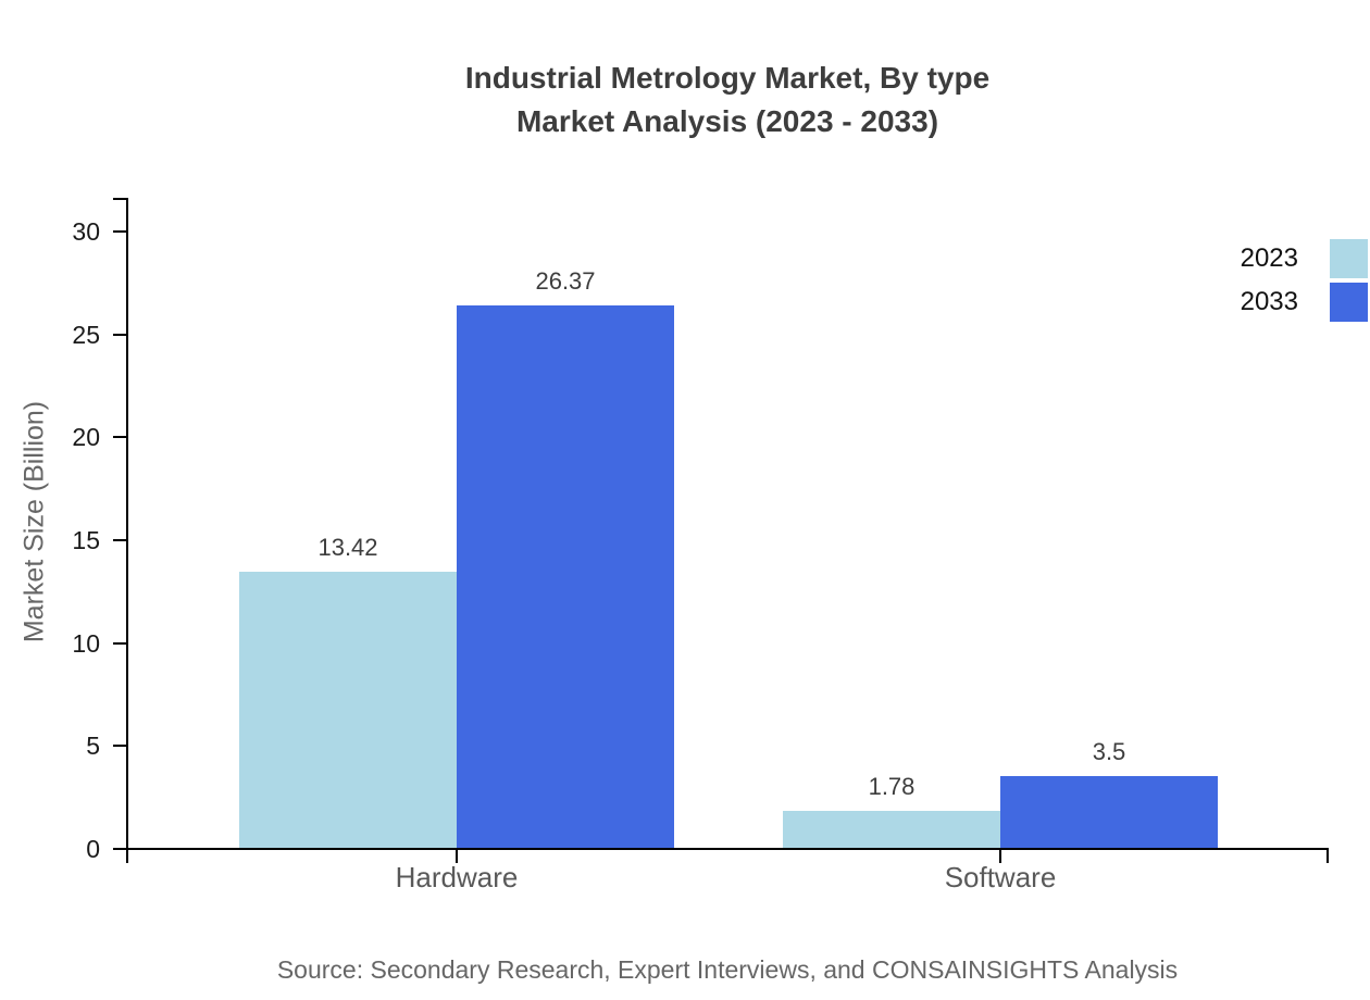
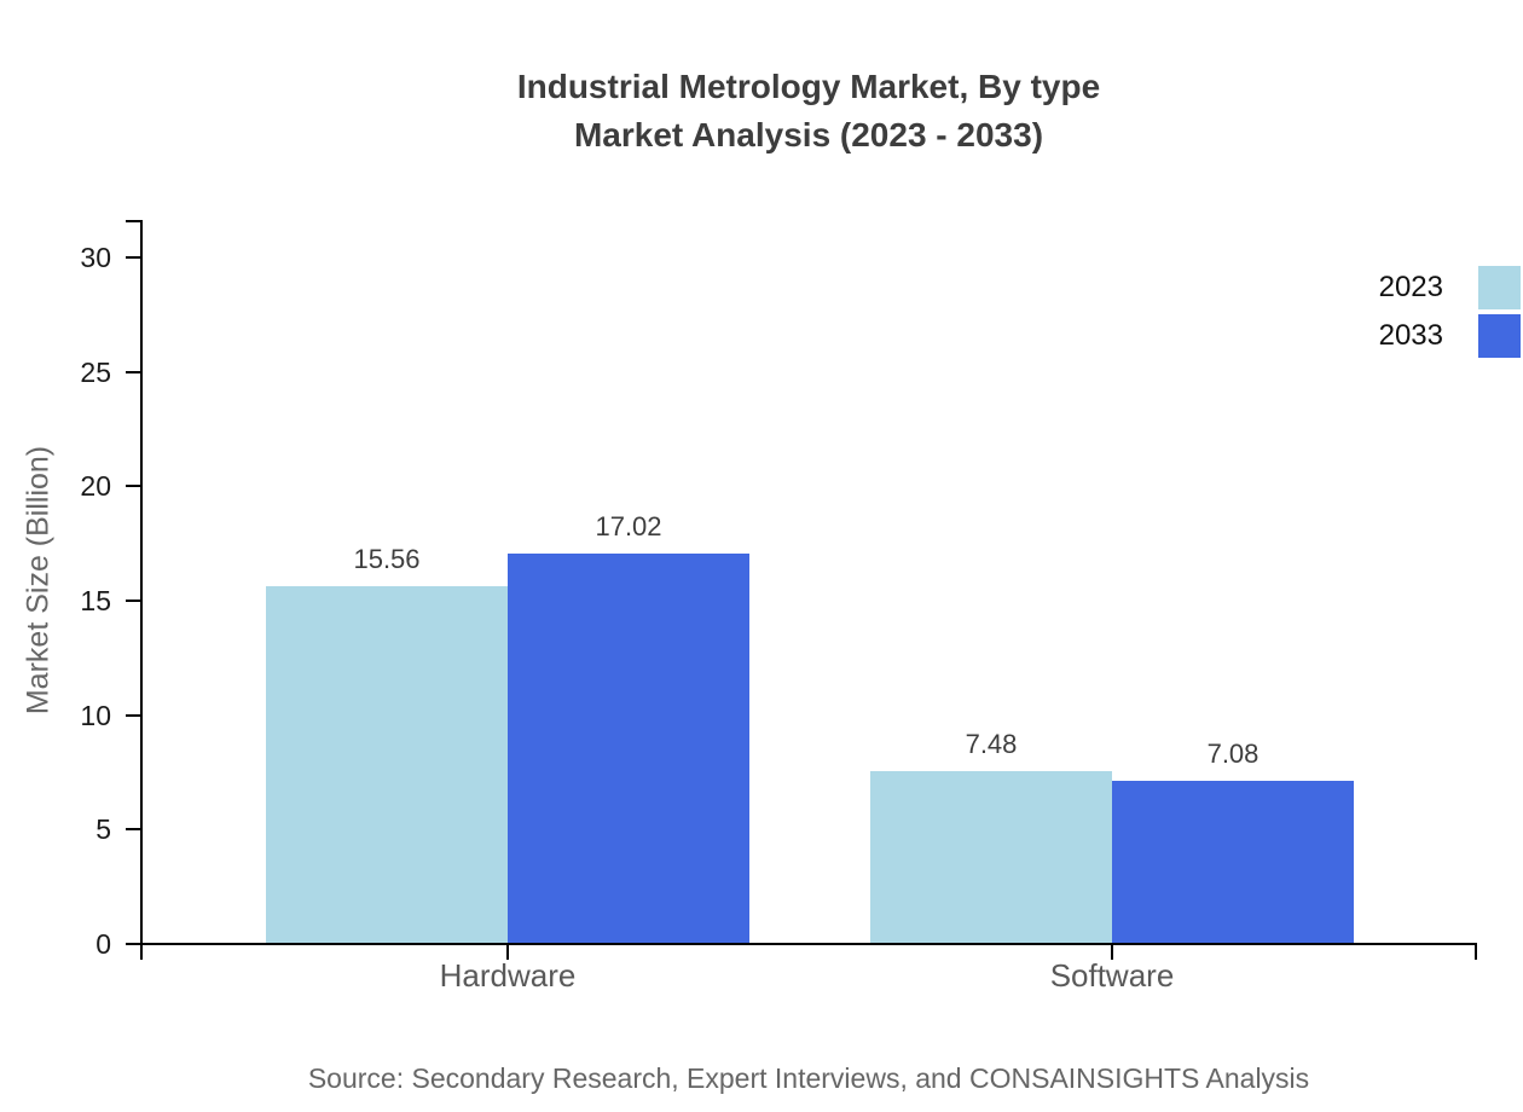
2023/Hardware: 13.42 -> 15.56
2033/Hardware: 26.37 -> 17.02
2023/Software: 1.78 -> 7.48
2033/Software: 3.5 -> 7.08
